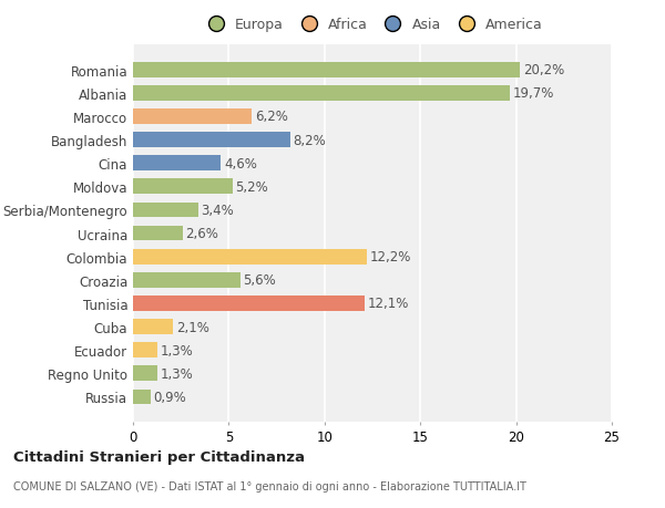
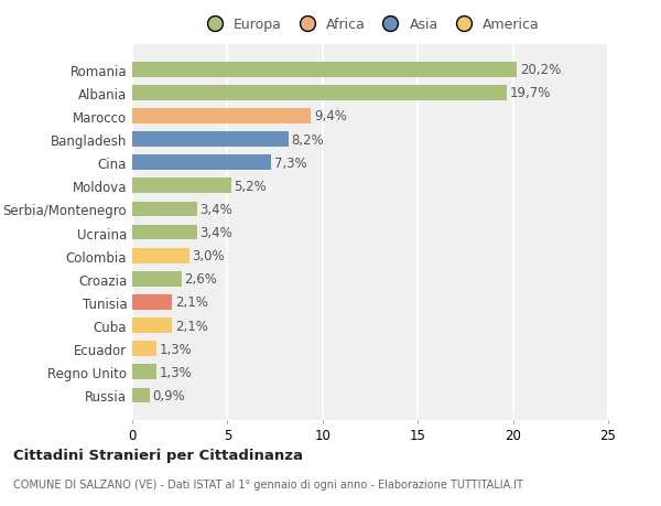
Marocco: 6,2% -> 9,4%
Cina: 4,6% -> 7,3%
Ucraina: 2,6% -> 3,4%
Colombia: 12,2% -> 3,0%
Croazia: 5,6% -> 2,6%
Tunisia: 12,1% -> 2,1%
